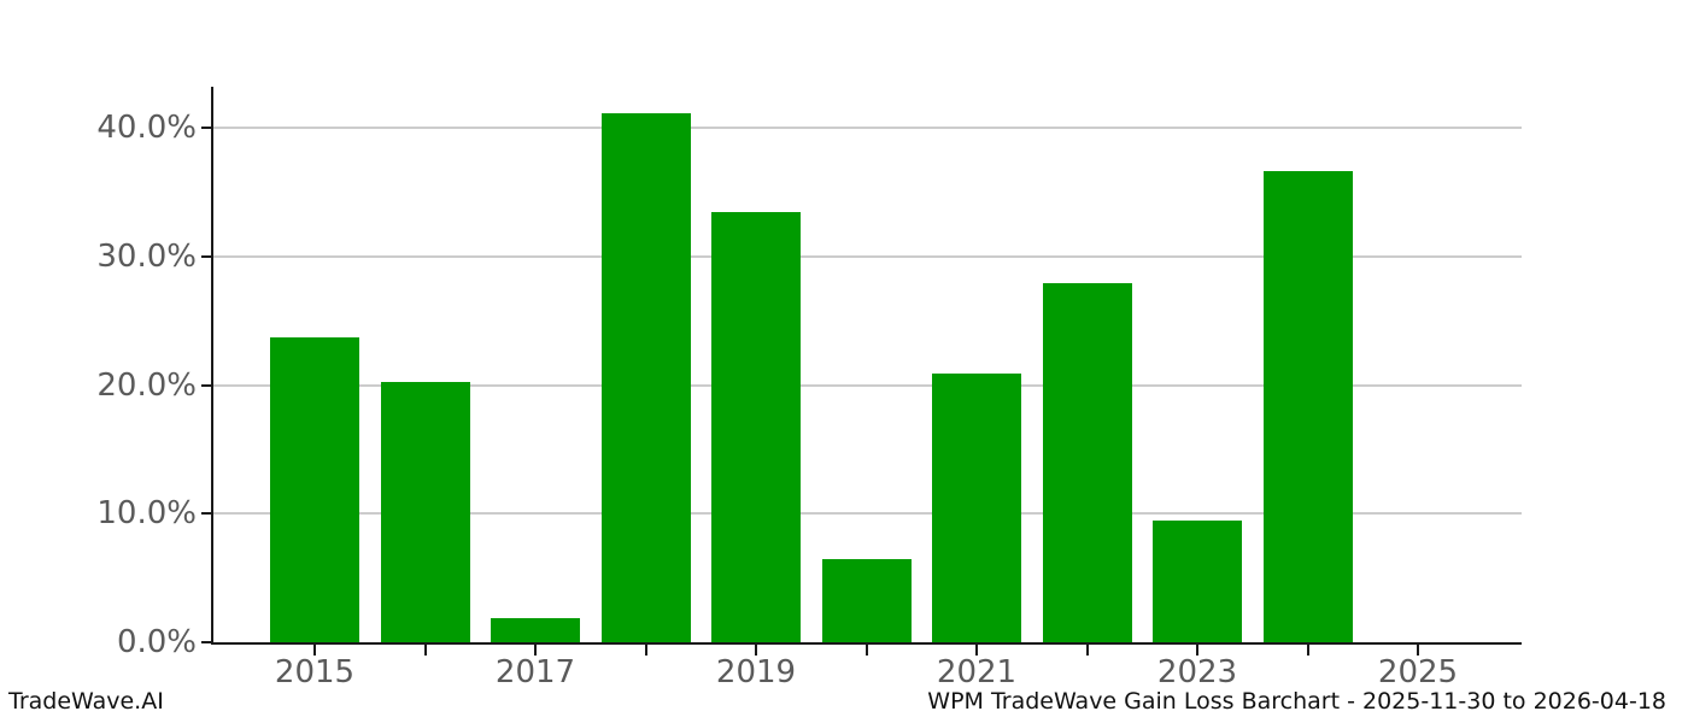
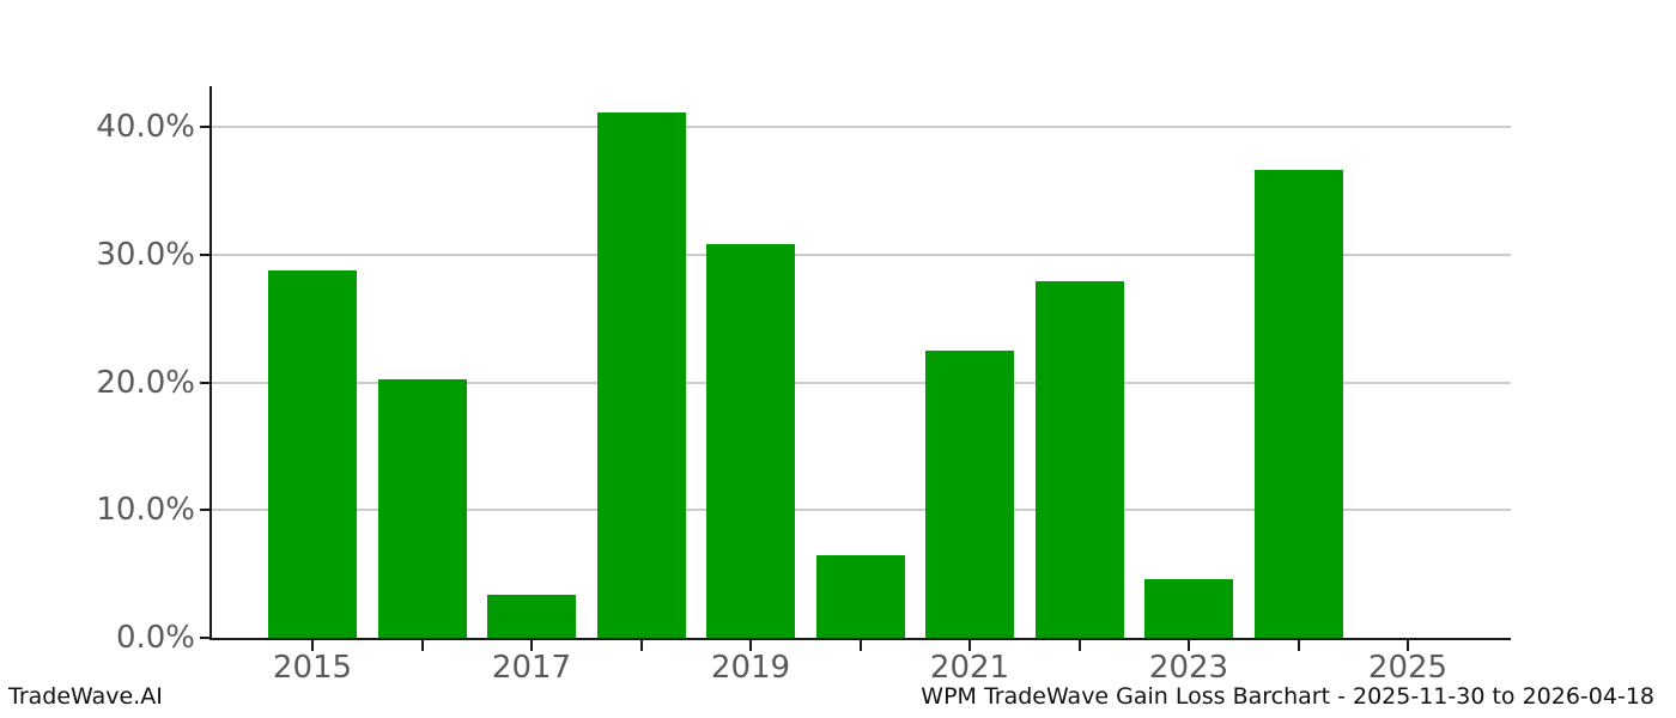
2015: 23.7% -> 28.8%
2017: 1.9% -> 3.4%
2019: 33.4% -> 30.8%
2021: 20.9% -> 22.5%
2023: 9.5% -> 4.6%
